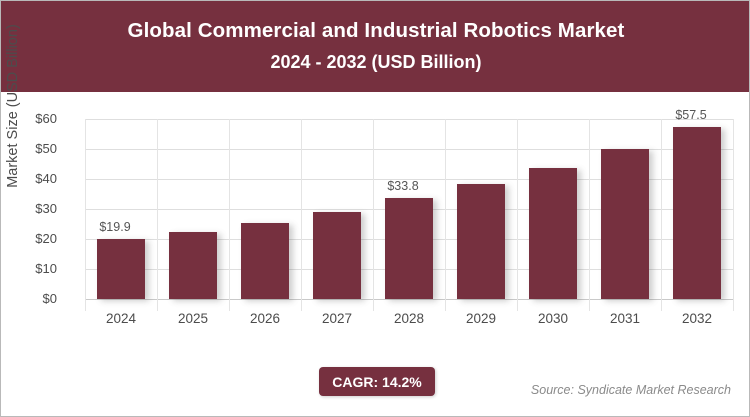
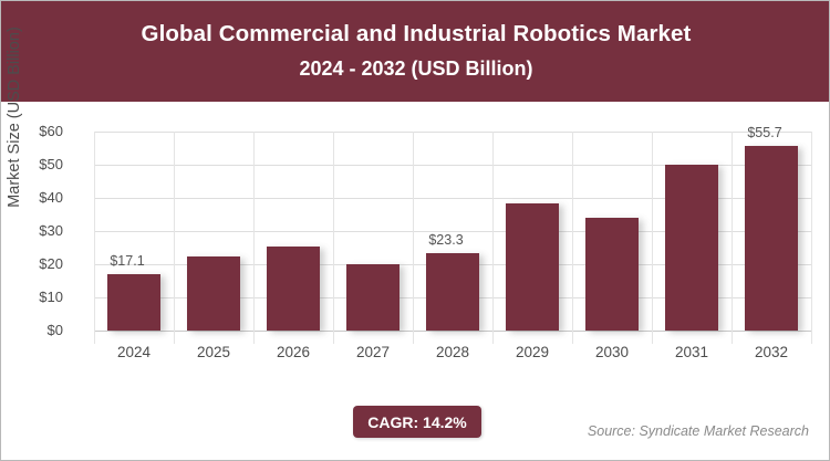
2024: $19.9 -> $17.1
2027: $29 -> $20
2028: $33.8 -> $23.3
2030: $44 -> $34
2032: $57.5 -> $55.7
